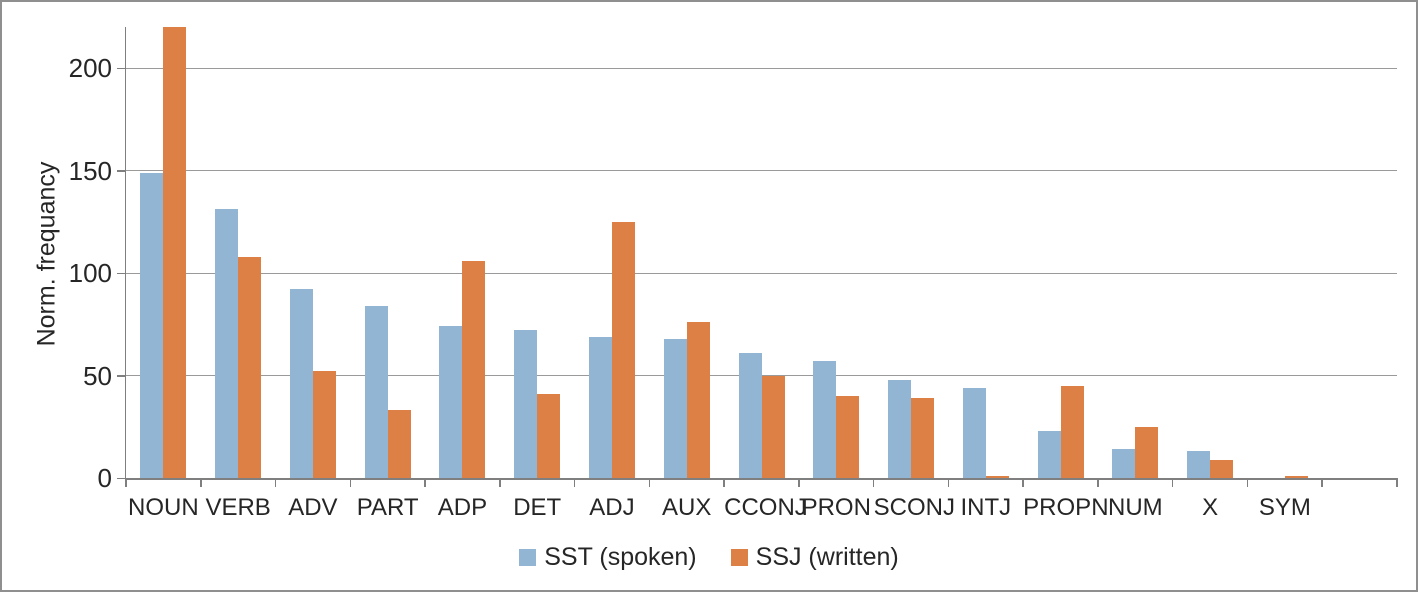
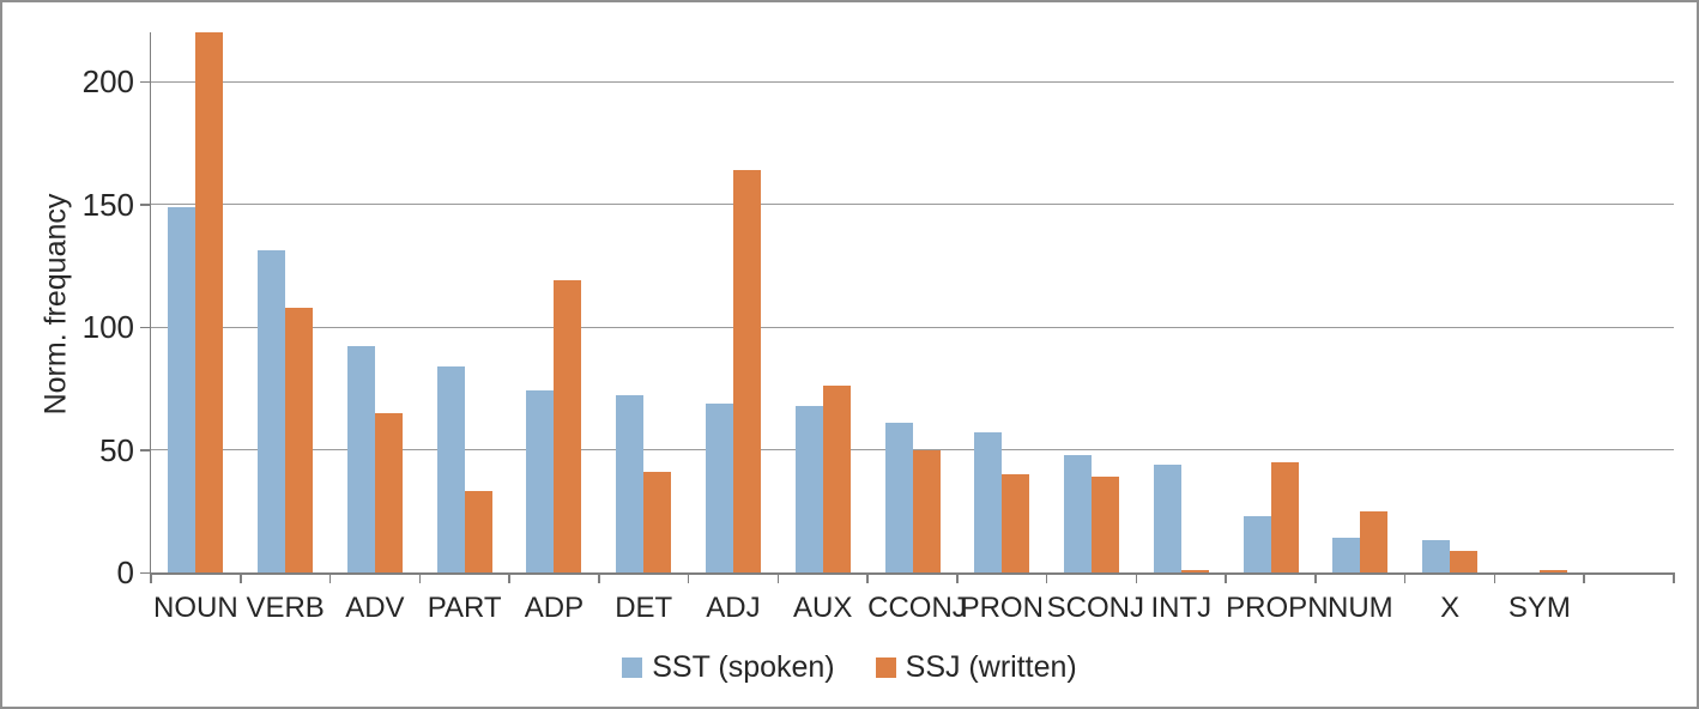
SSJ (written)/ADV: 52 -> 65
SSJ (written)/ADP: 106 -> 119
SSJ (written)/ADJ: 125 -> 164
